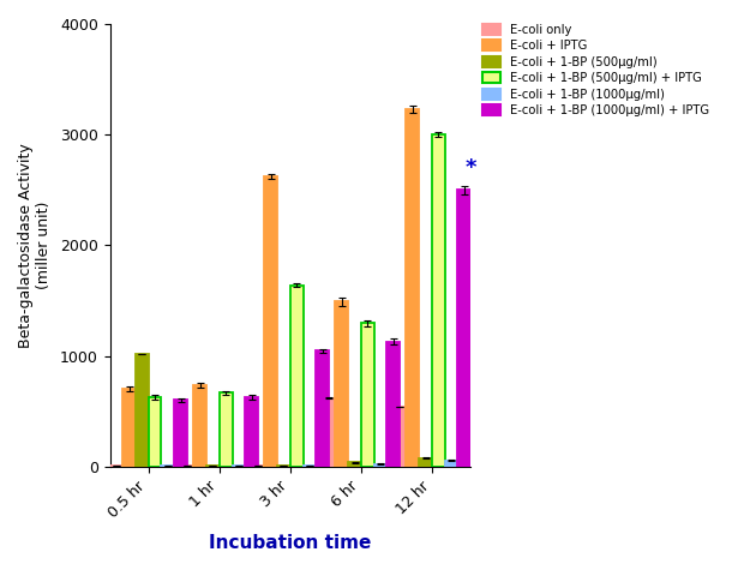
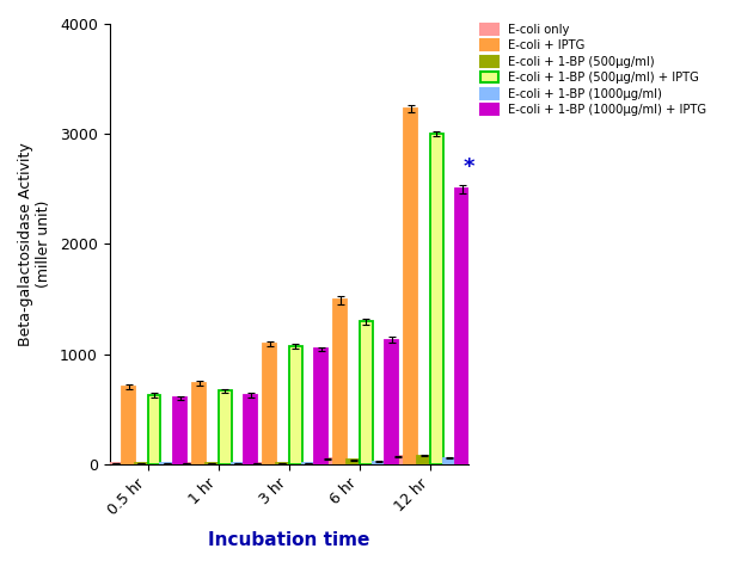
E-coli + 1-BP (500μg/ml)/0.5 hr: 1020 -> 10
E-coli + IPTG/3 hr: 2620 -> 1090
E-coli + 1-BP (500μg/ml) + IPTG/3 hr: 1640 -> 1080
E-coli only/6 hr: 620 -> 50
E-coli only/12 hr: 540 -> 70
